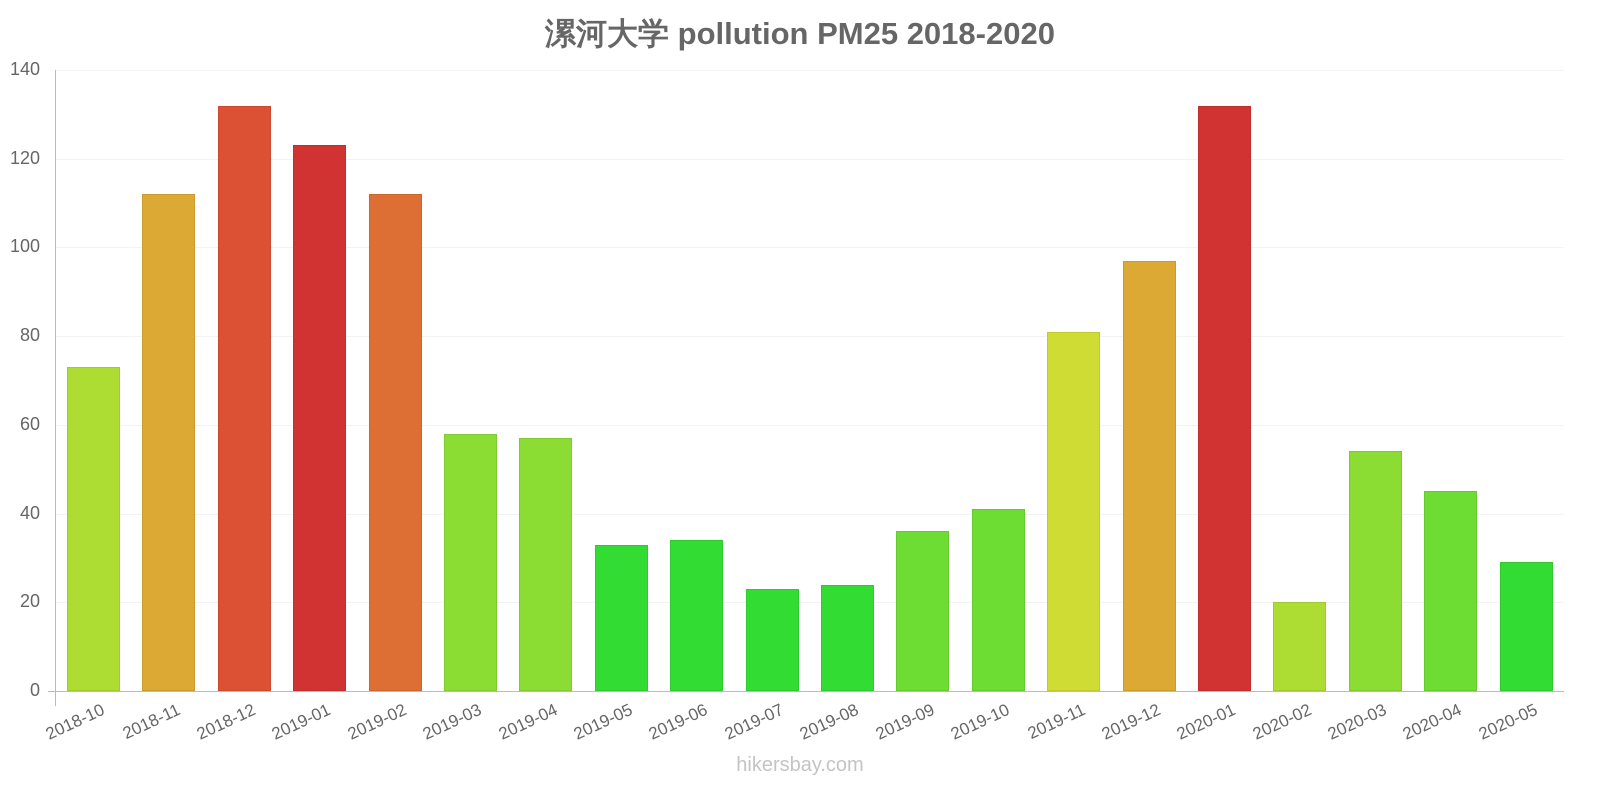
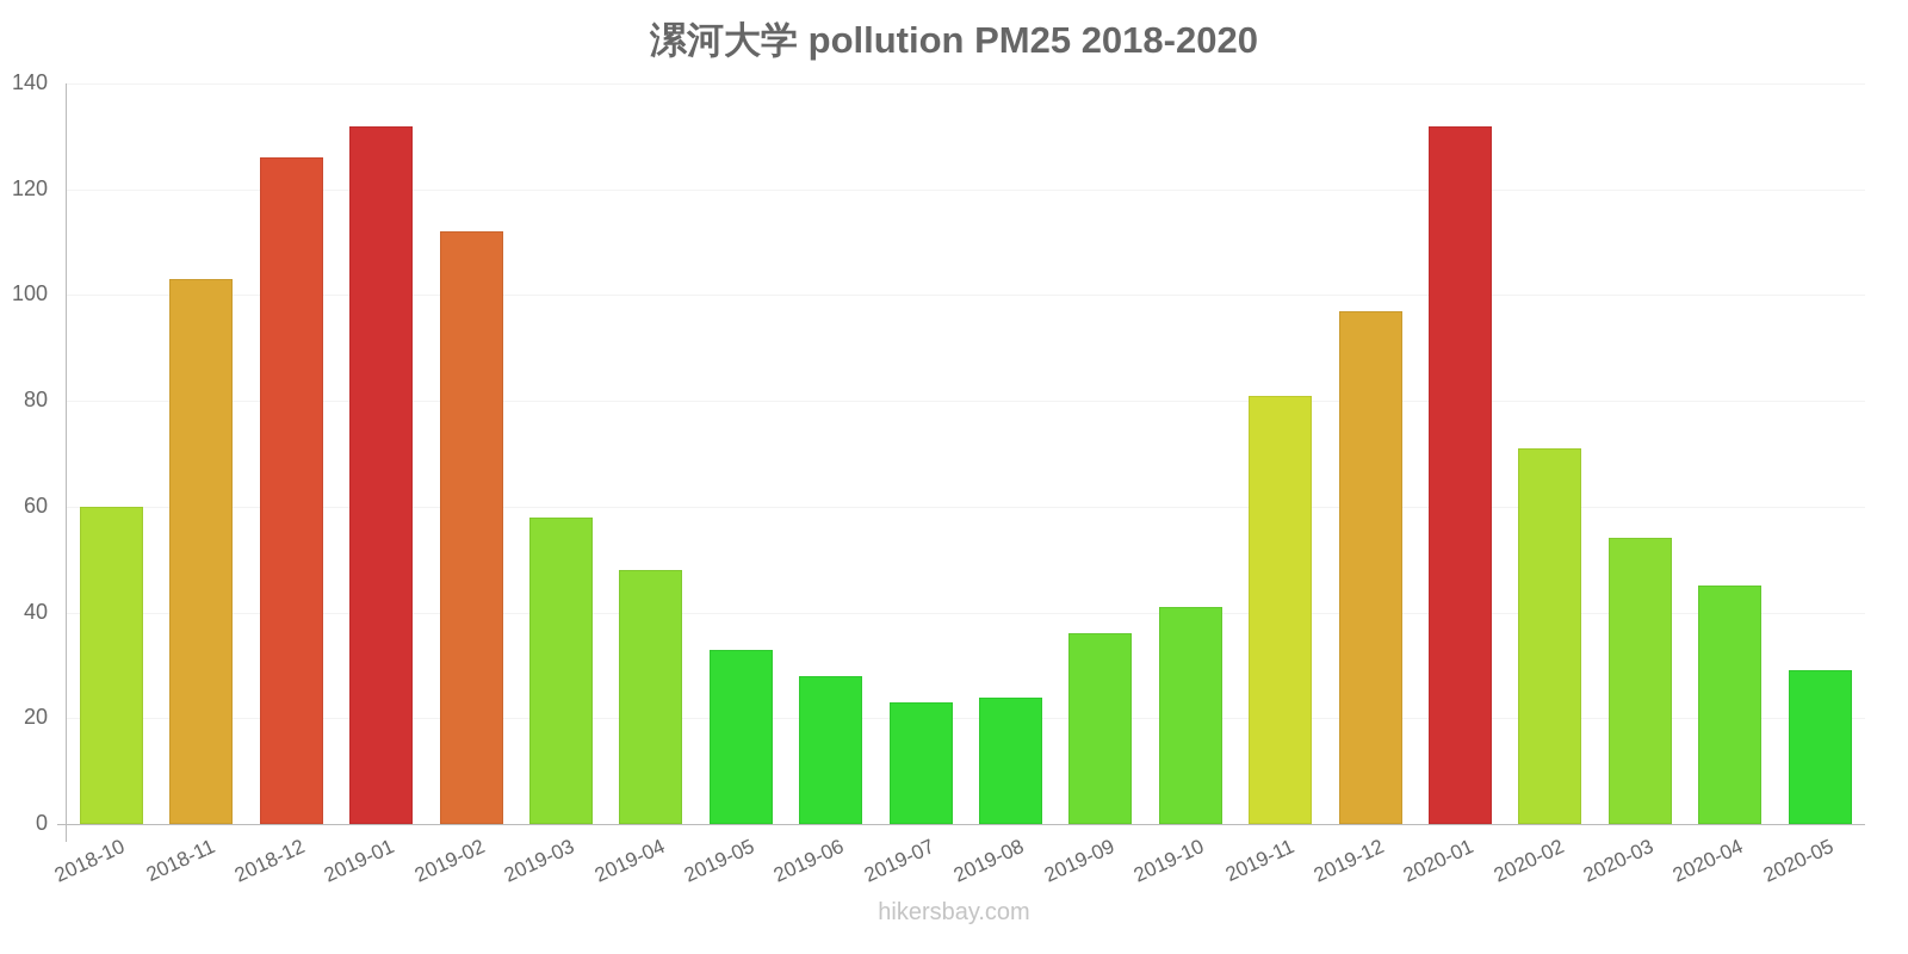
2018-10: 73 -> 60
2018-11: 112 -> 103
2018-12: 132 -> 126
2019-01: 123 -> 132
2019-04: 57 -> 48
2019-06: 34 -> 28
2020-02: 20 -> 71
